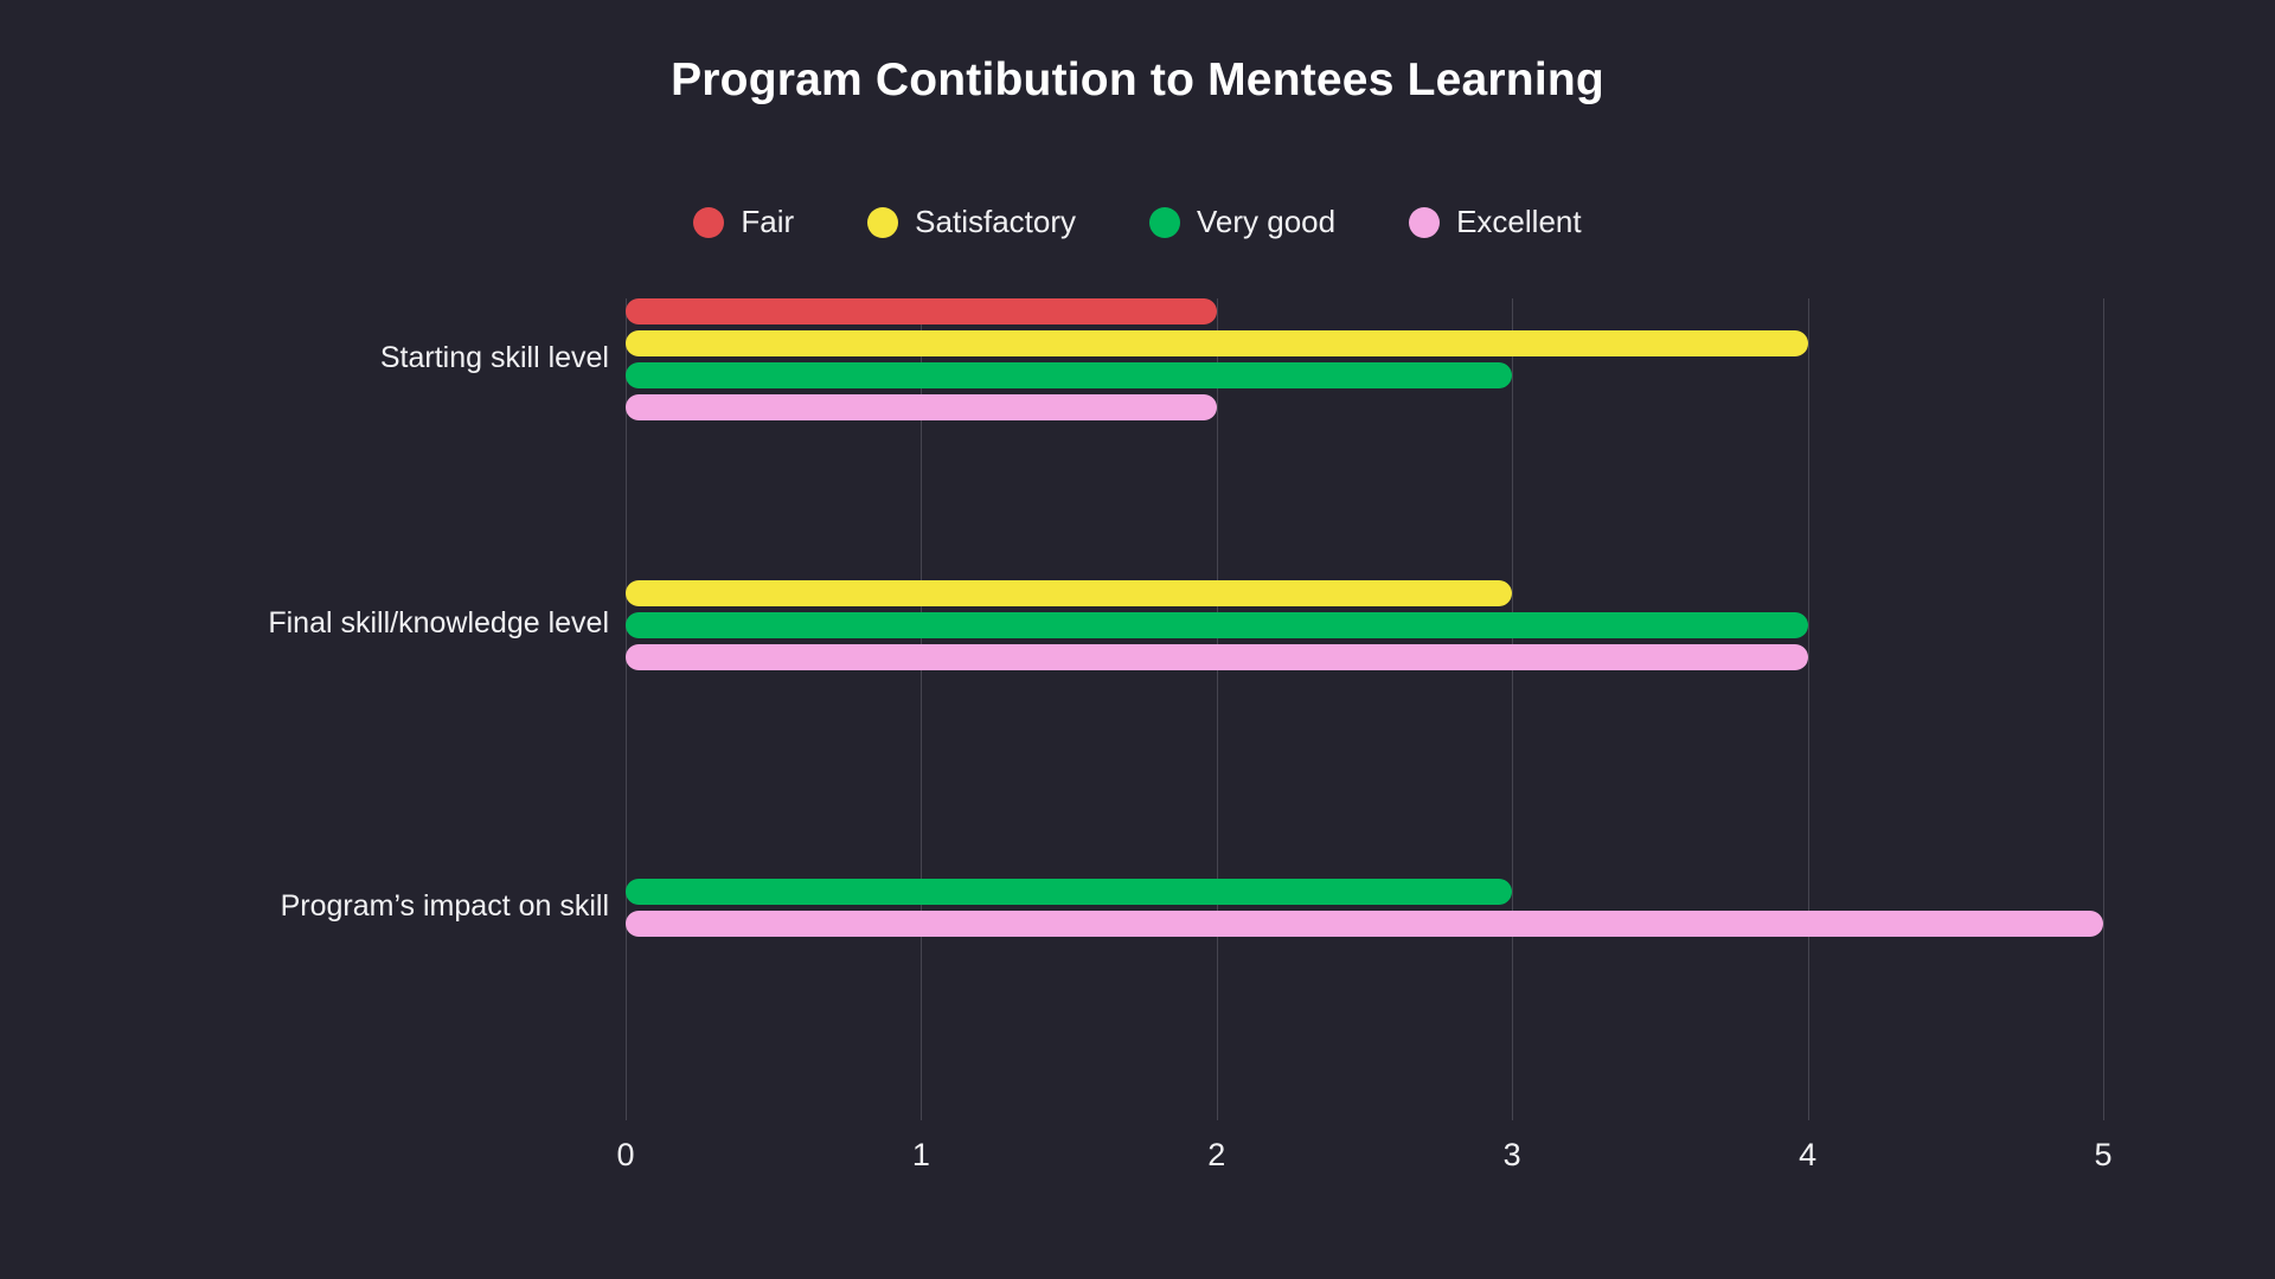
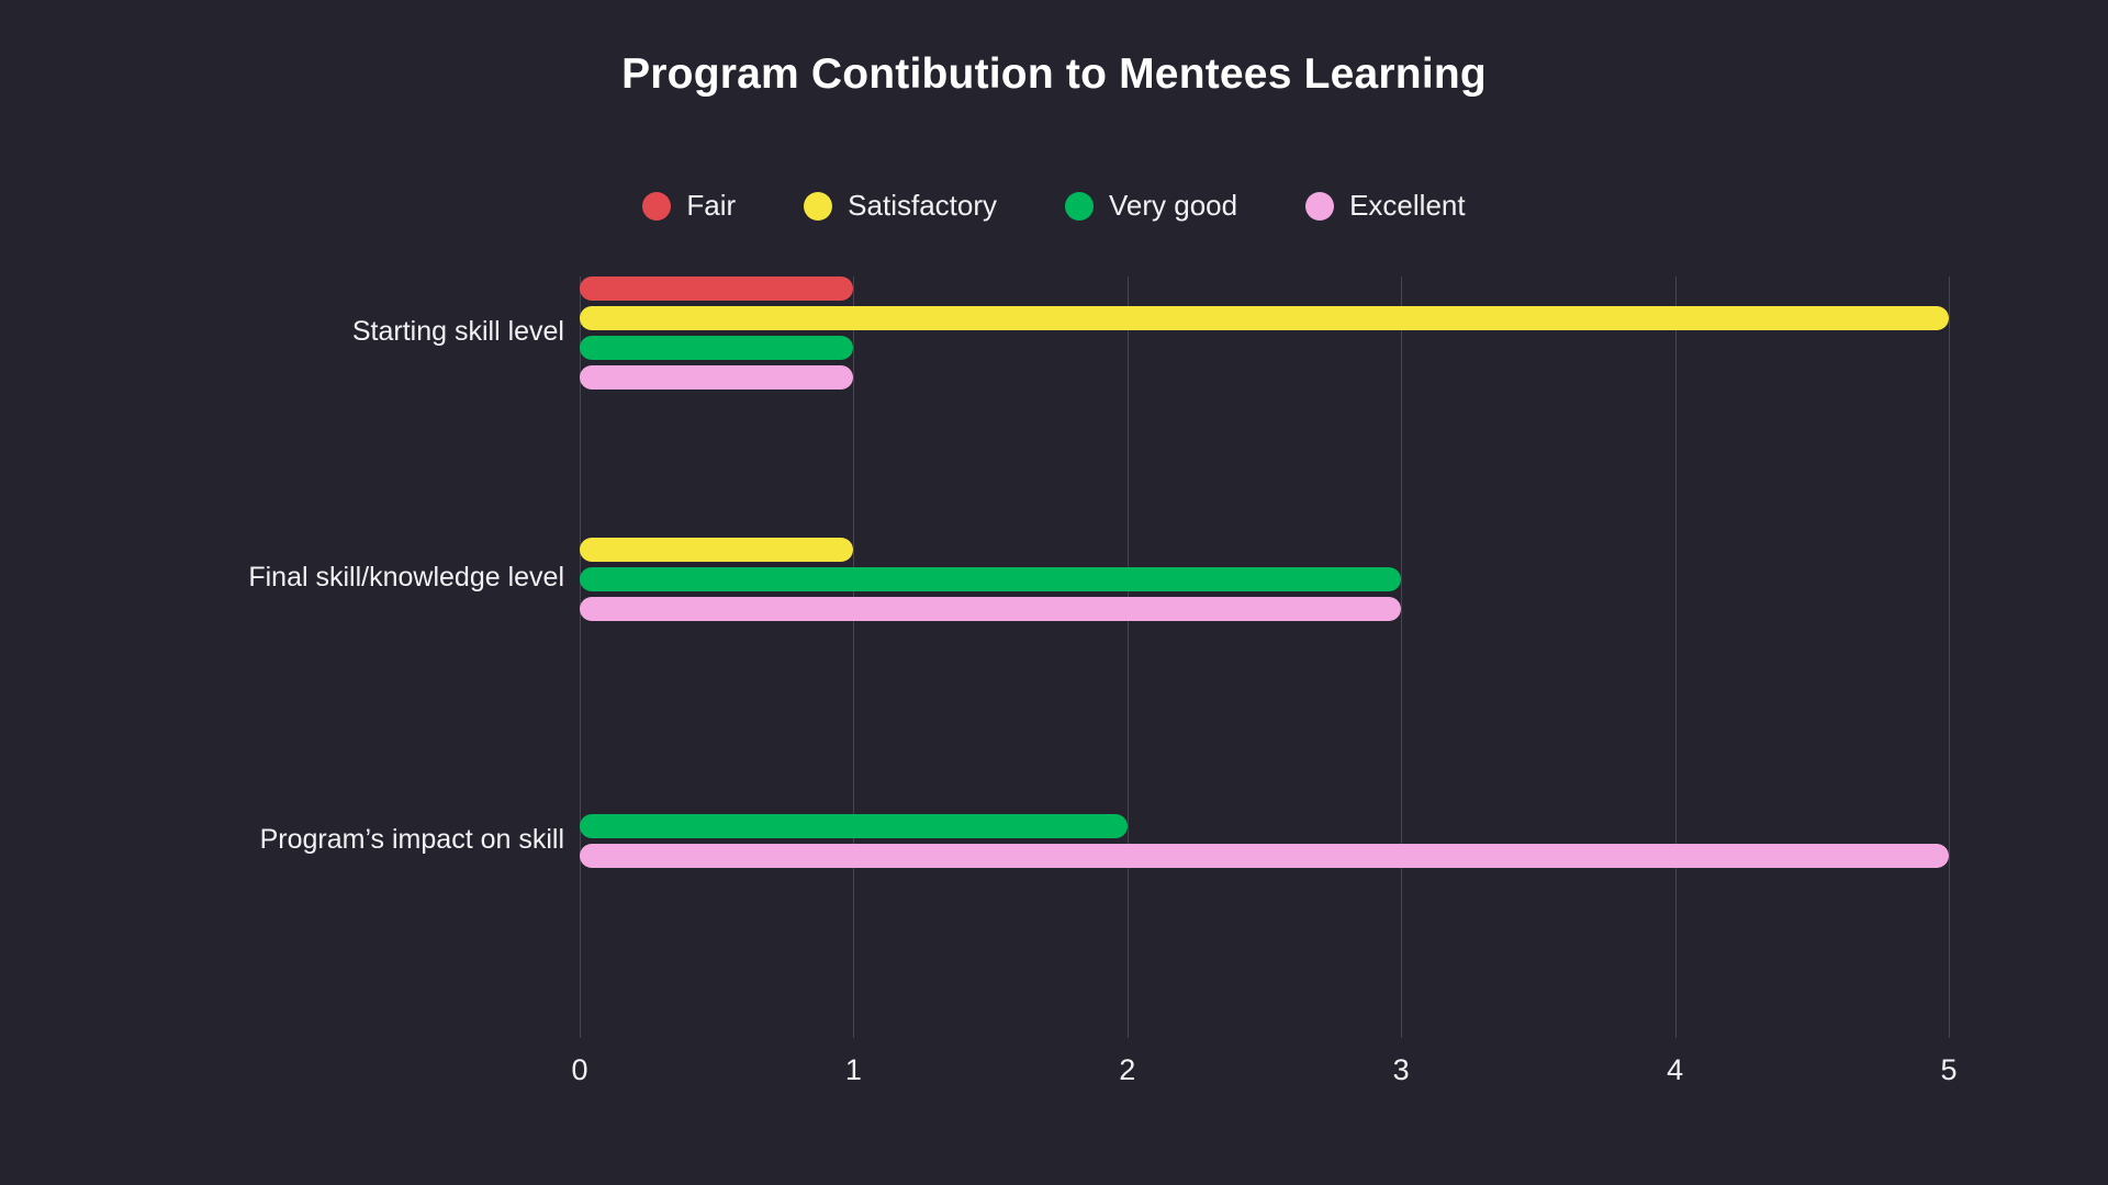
Fair/Starting skill level: 2 -> 1
Satisfactory/Starting skill level: 4 -> 5
Very good/Starting skill level: 3 -> 1
Excellent/Starting skill level: 2 -> 1
Satisfactory/Final skill/knowledge level: 3 -> 1
Very good/Final skill/knowledge level: 4 -> 3
Excellent/Final skill/knowledge level: 4 -> 3
Very good/Program’s impact on skill: 3 -> 2
